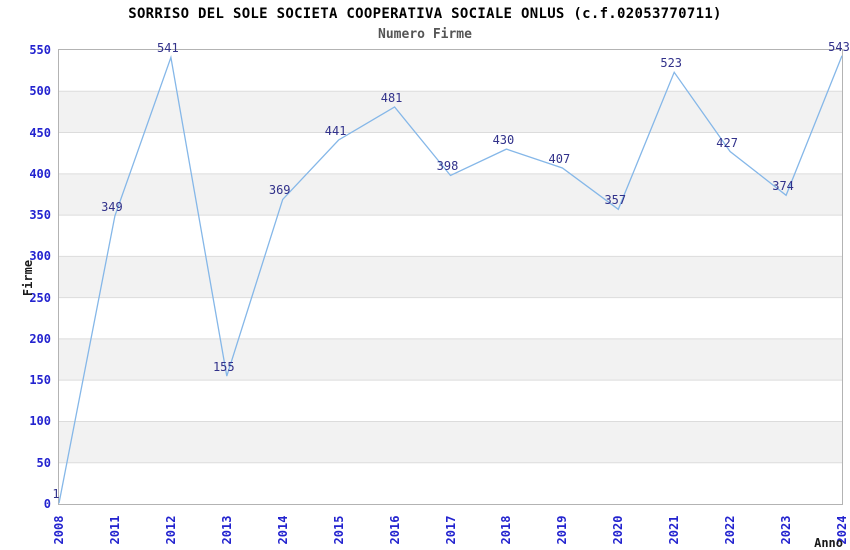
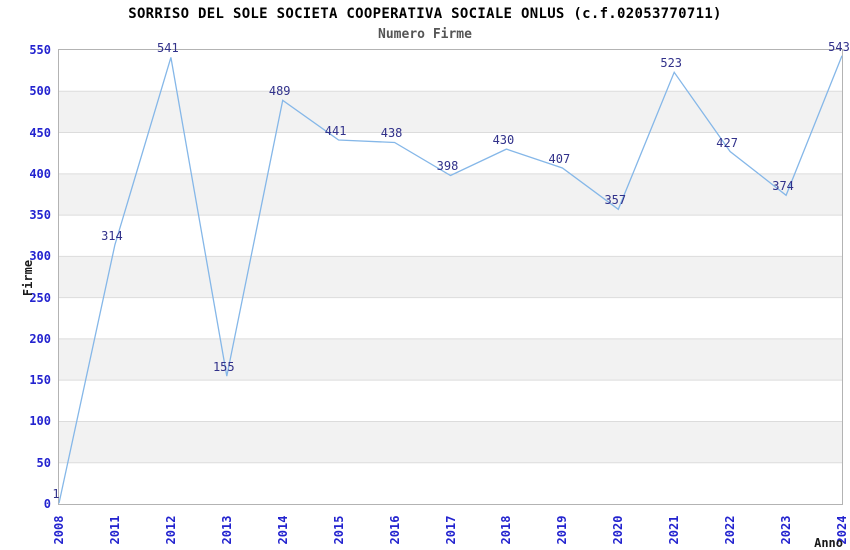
2011: 349 -> 314
2014: 369 -> 489
2016: 481 -> 438
